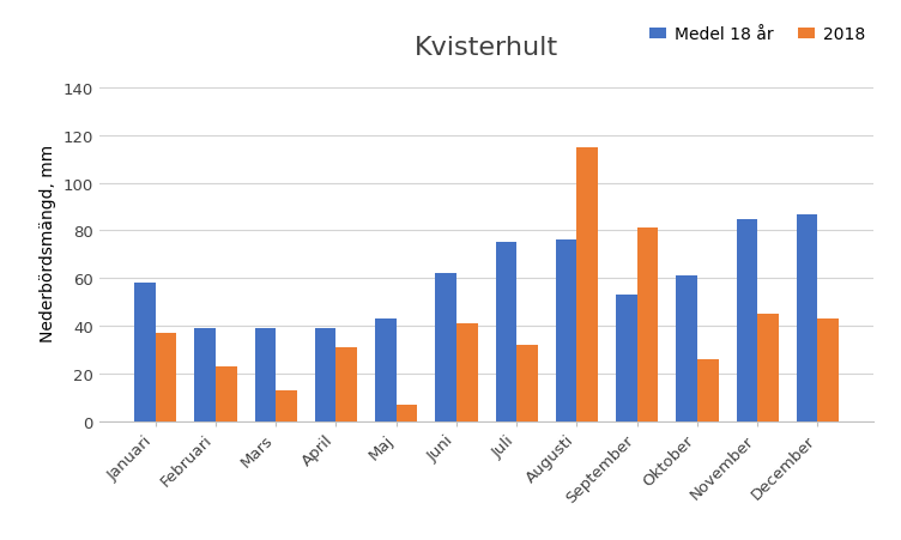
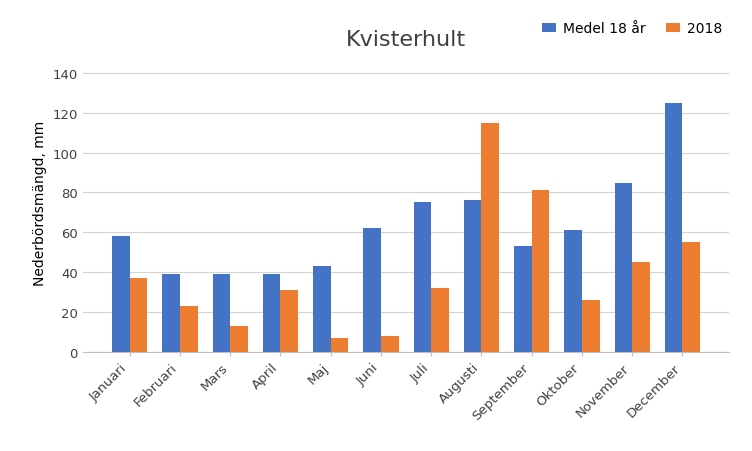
2018/Juni: 41 -> 8
Medel 18 år/December: 87 -> 125
2018/December: 43 -> 55
